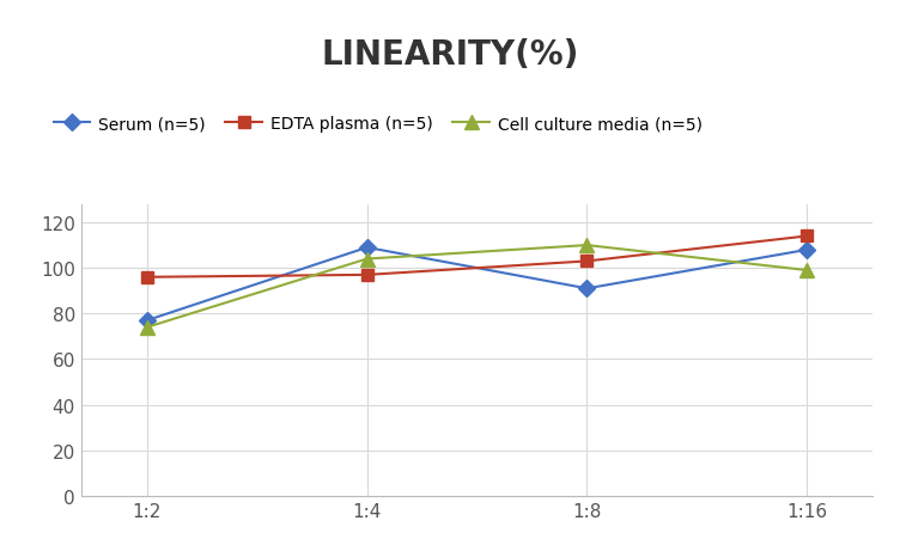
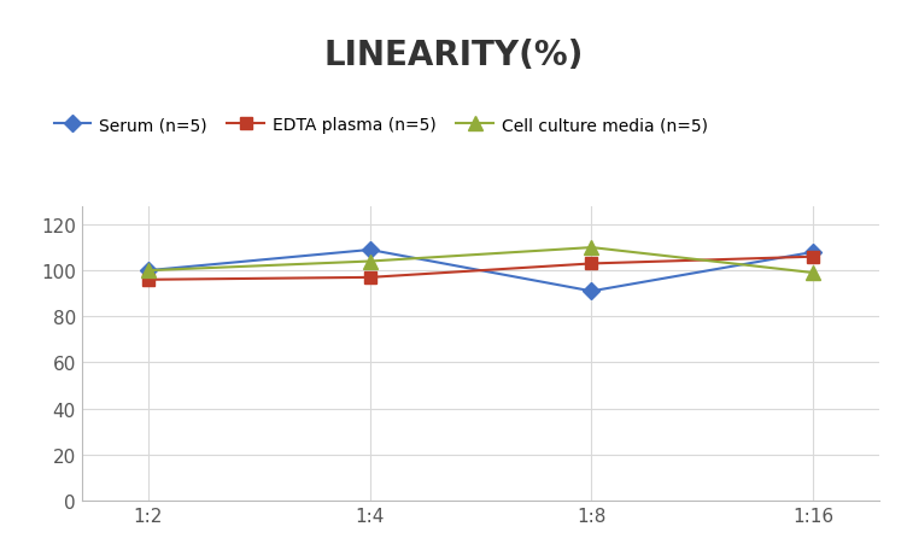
Serum (n=5)/1:2: 77 -> 100
Cell culture media (n=5)/1:2: 74 -> 100
EDTA plasma (n=5)/1:16: 114 -> 106
